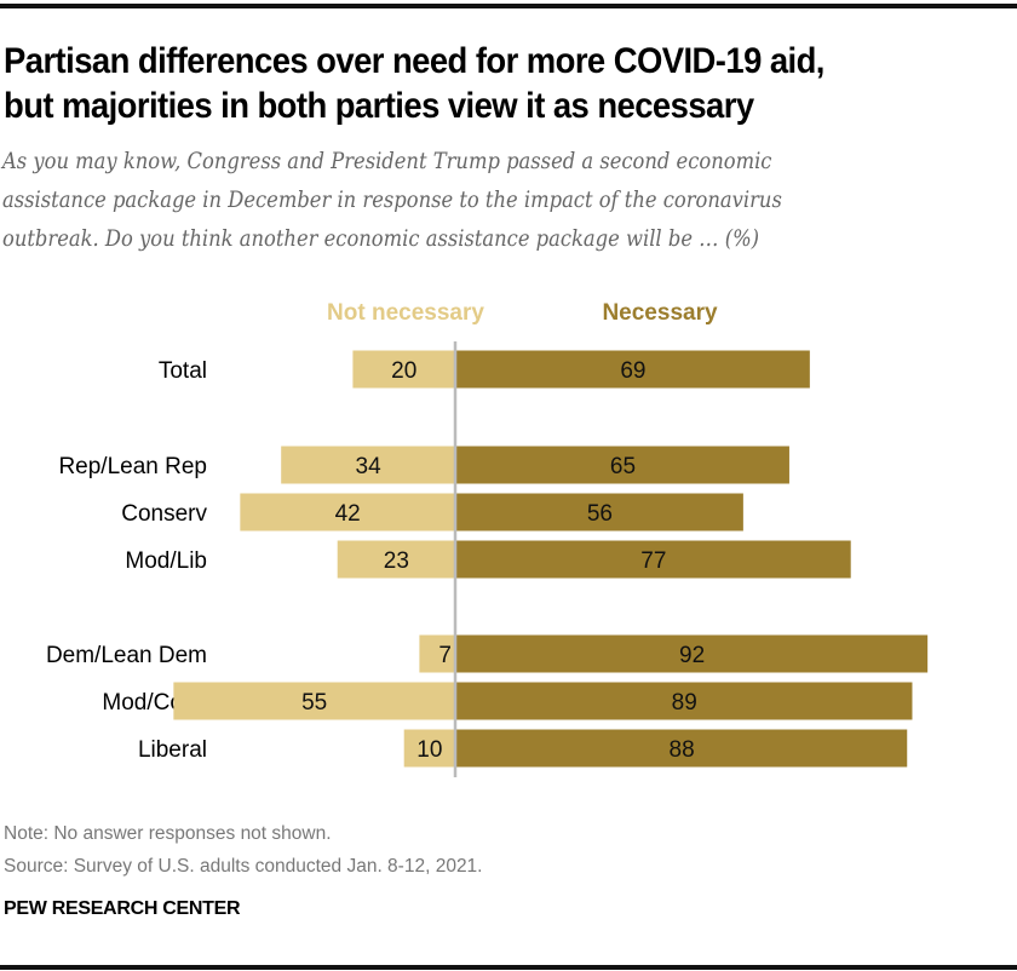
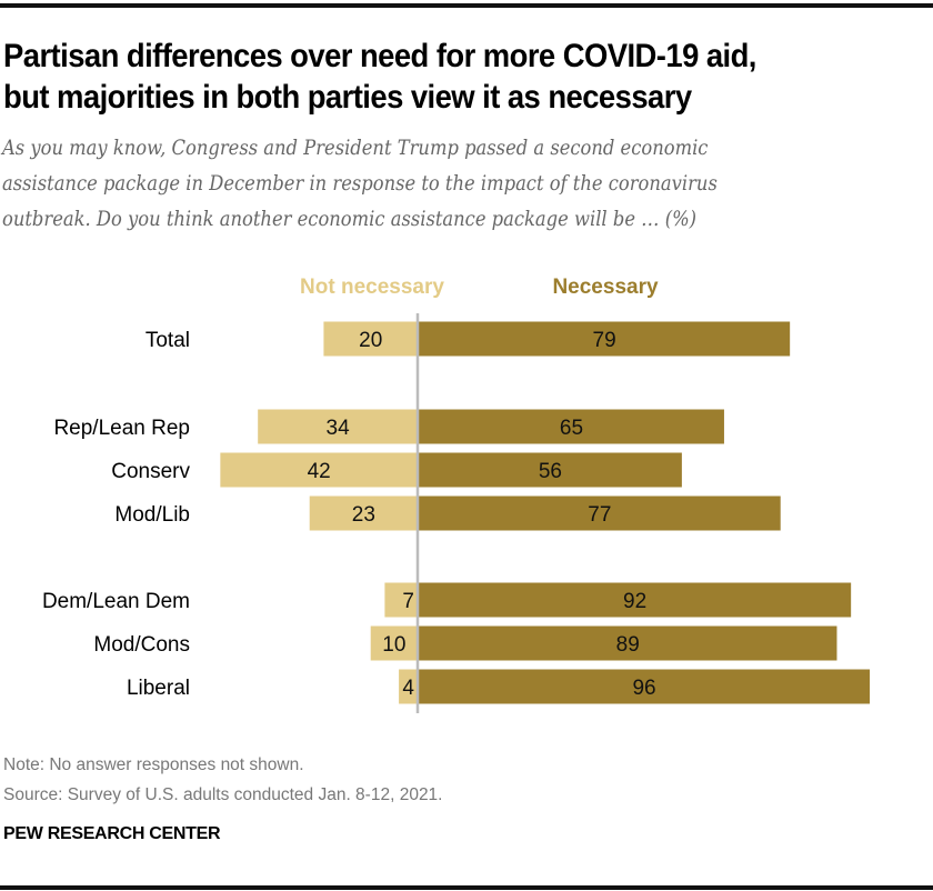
Necessary/Total: 69 -> 79
Not necessary/Mod/Cons: 55 -> 10
Not necessary/Liberal: 10 -> 4
Necessary/Liberal: 88 -> 96
